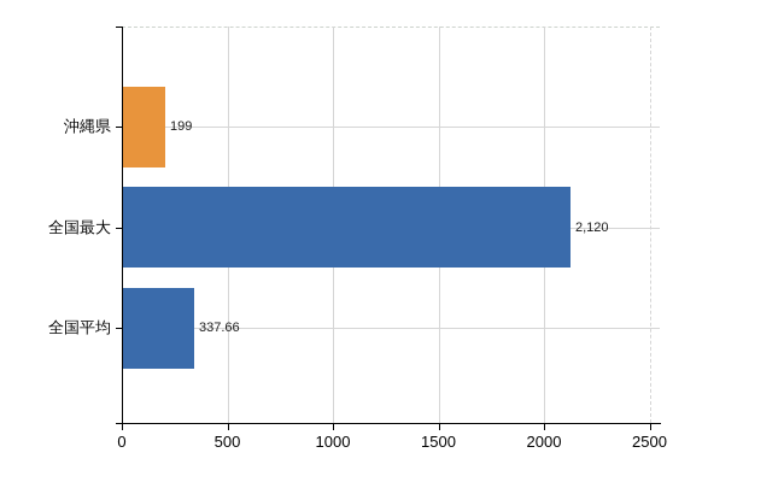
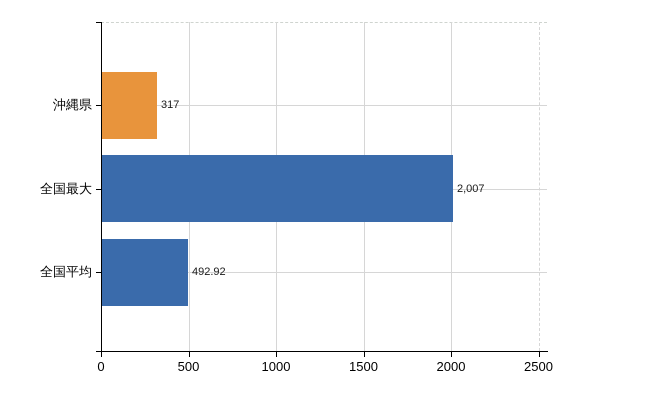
沖縄県: 199 -> 317
全国最大: 2,120 -> 2,007
全国平均: 337.66 -> 492.92
